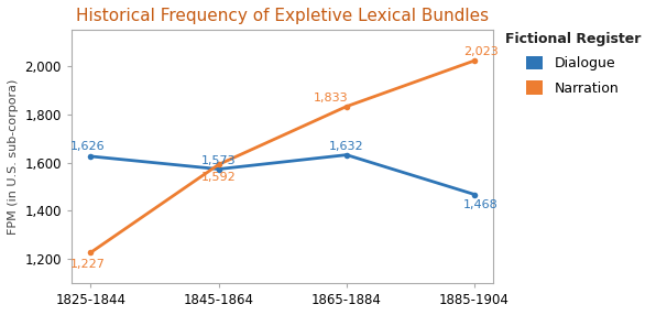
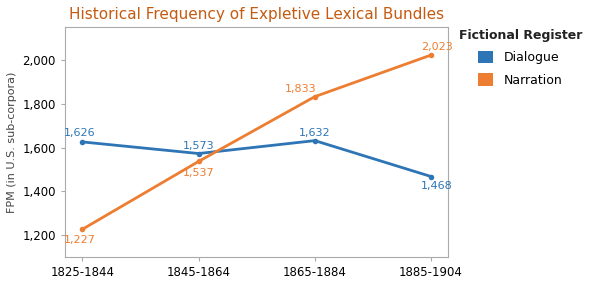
Narration/1845-1864: 1,592 -> 1,537
